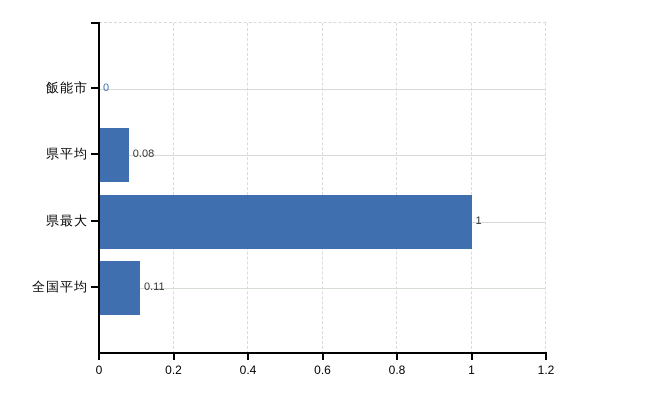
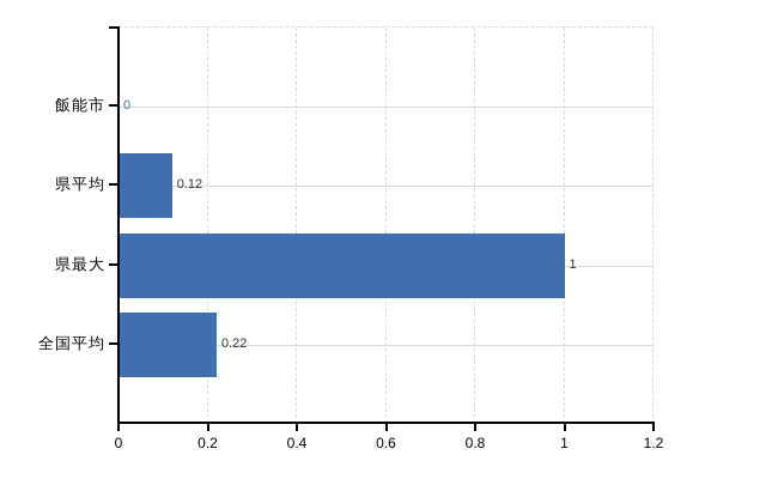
県平均: 0.08 -> 0.12
全国平均: 0.11 -> 0.22
